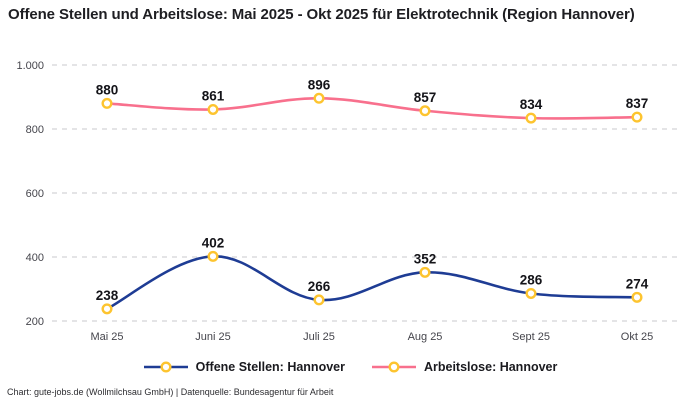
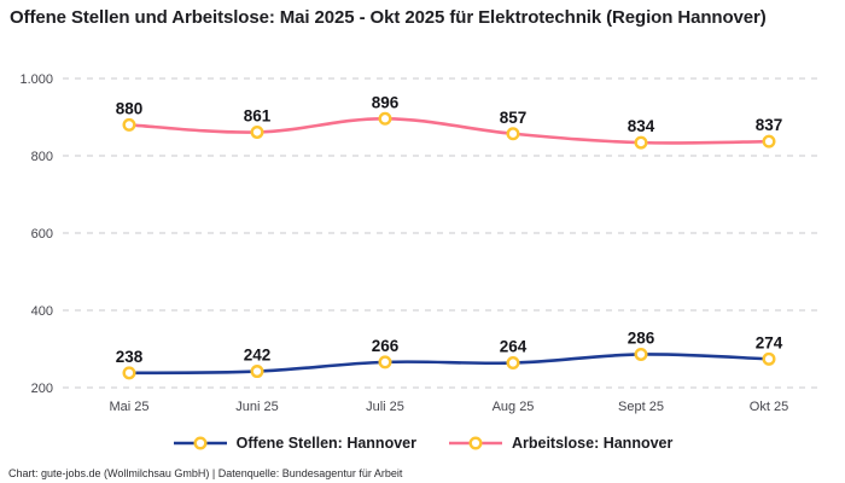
Offene Stellen: Hannover/Juni 25: 402 -> 242
Offene Stellen: Hannover/Aug 25: 352 -> 264
